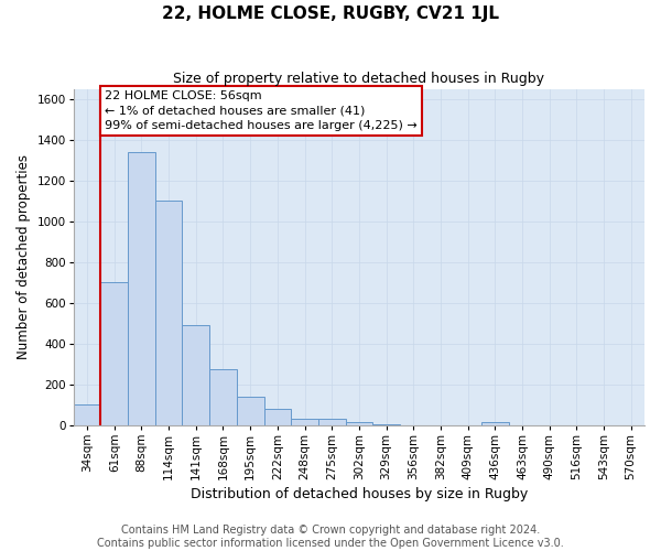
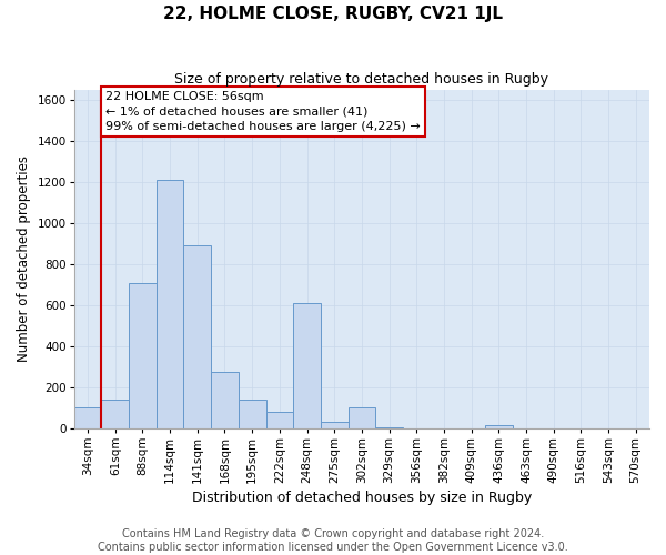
61sqm: 700 -> 140
88sqm: 1340 -> 710
114sqm: 1100 -> 1210
141sqm: 490 -> 890
248sqm: 40 -> 610
302sqm: 20 -> 100
